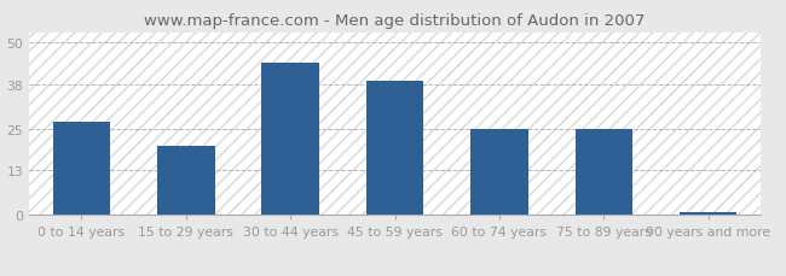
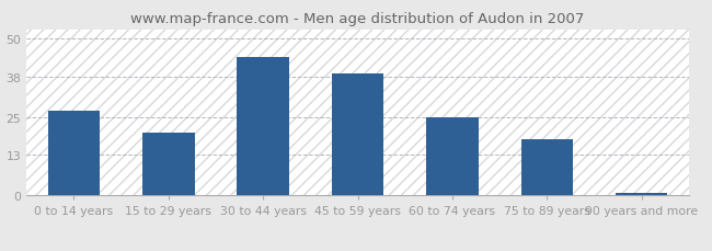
75 to 89 years: 25 -> 18
